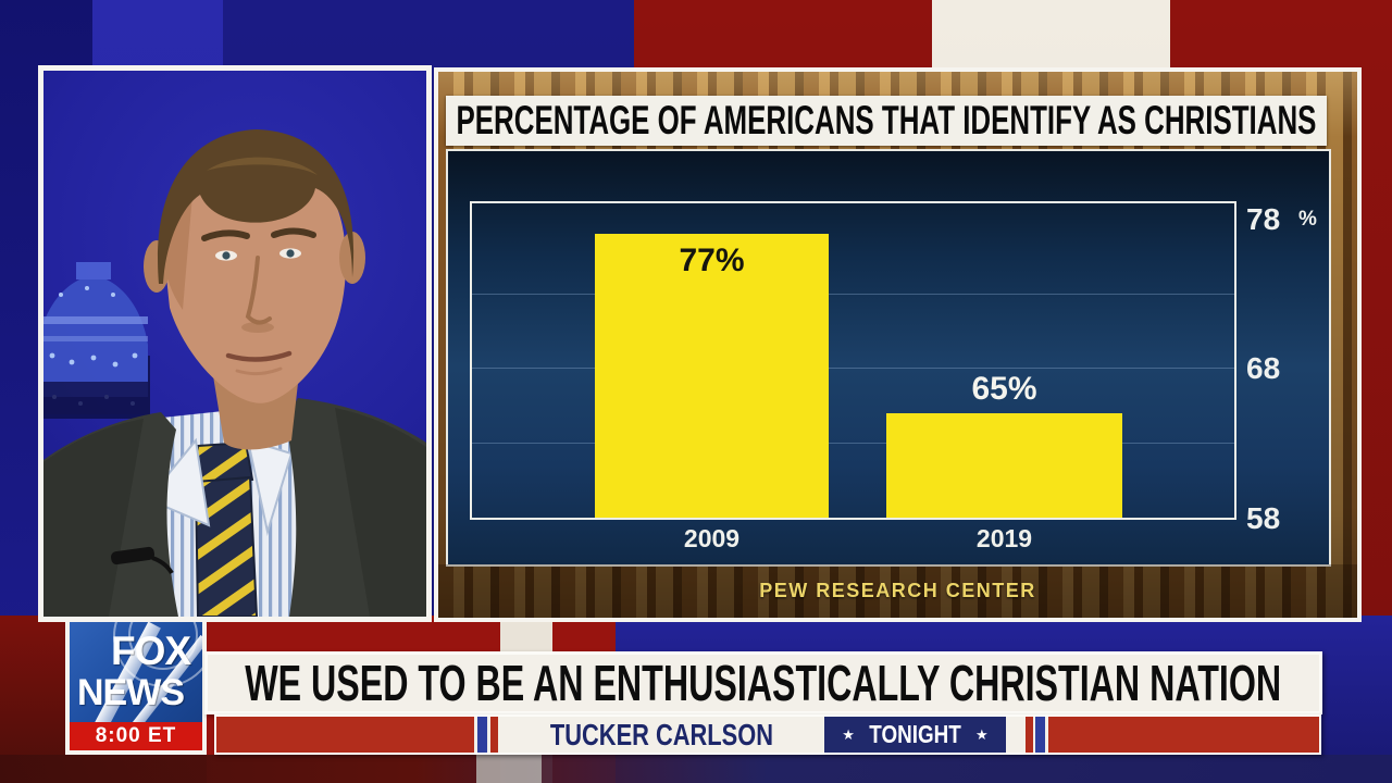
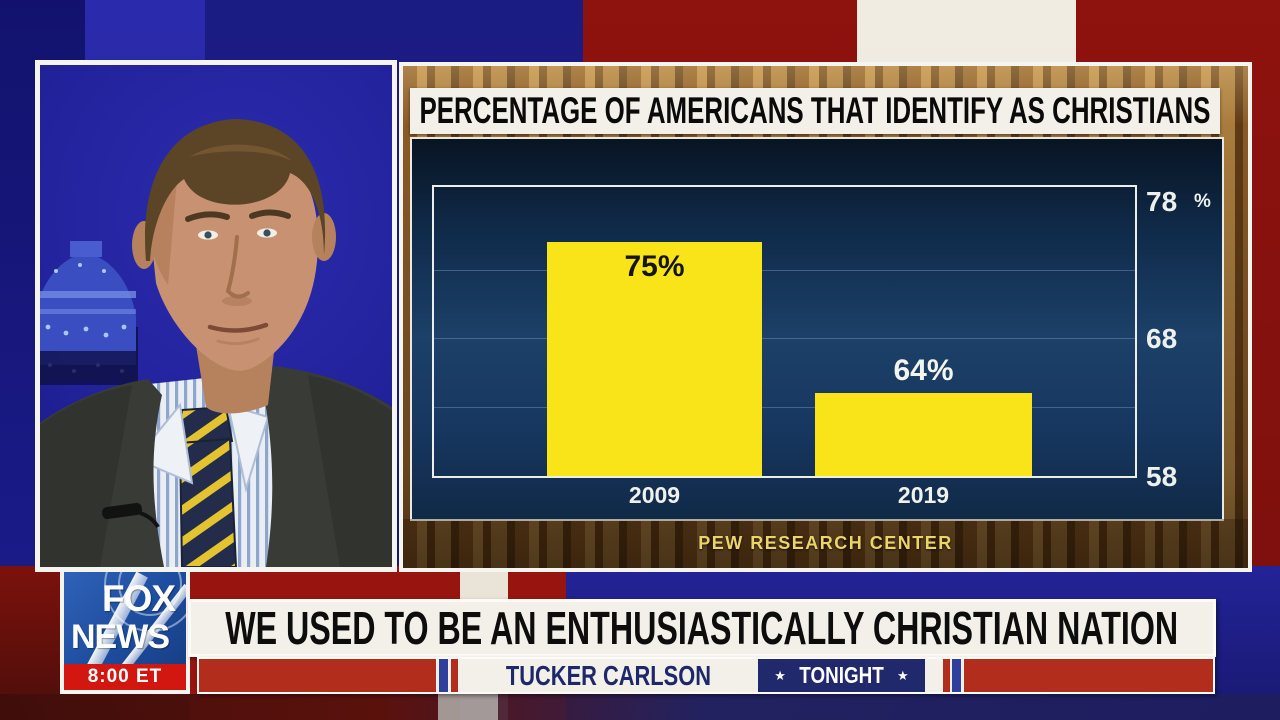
2009: 77% -> 75%
2019: 65% -> 64%
